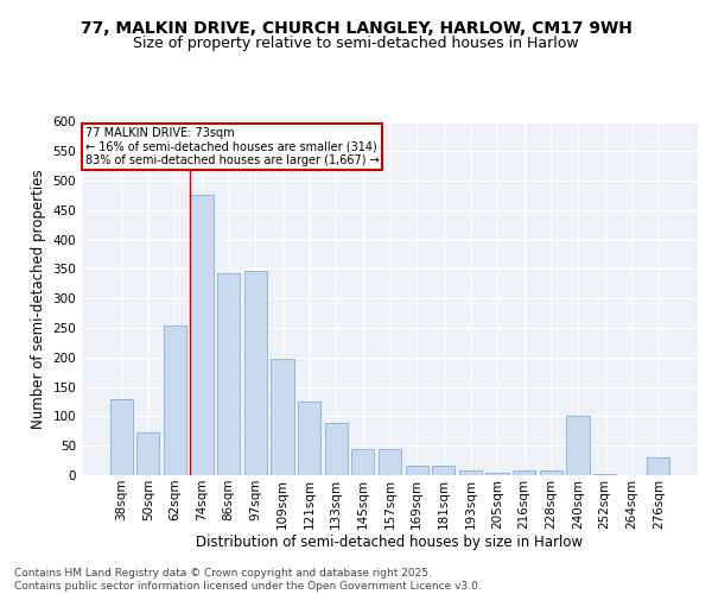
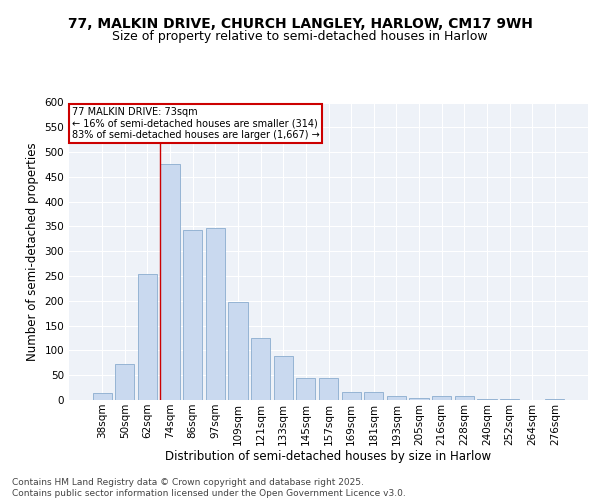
38sqm: 130 -> 15
240sqm: 100 -> 3
276sqm: 30 -> 2
